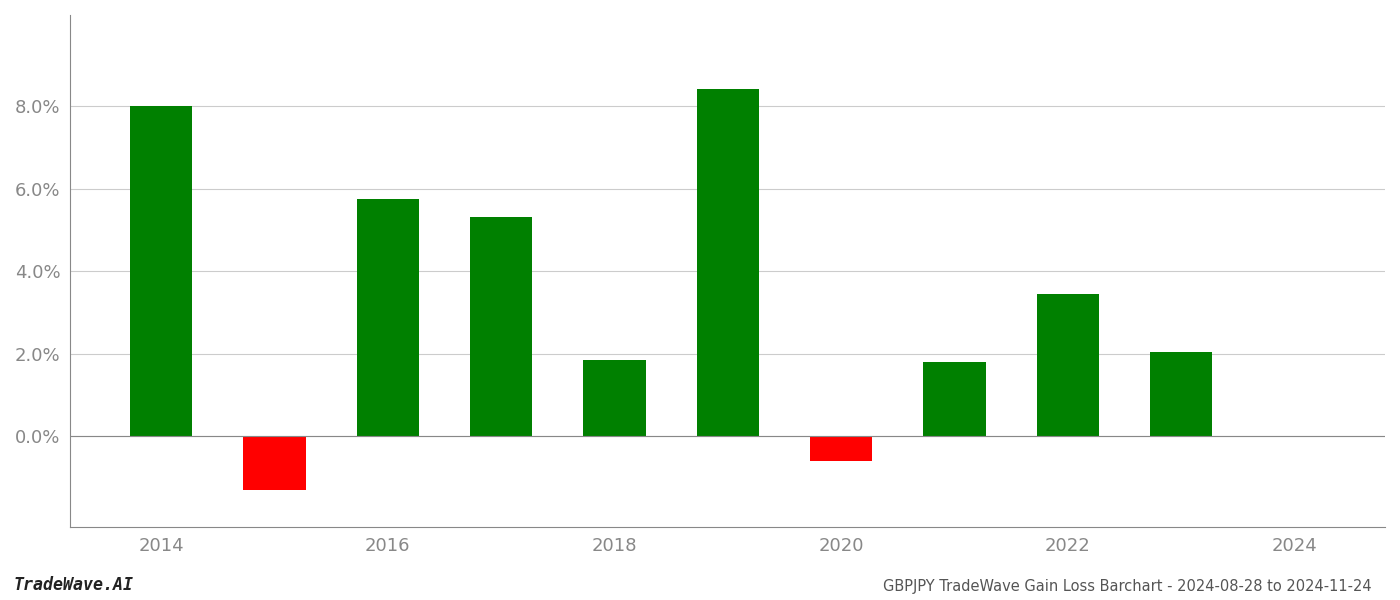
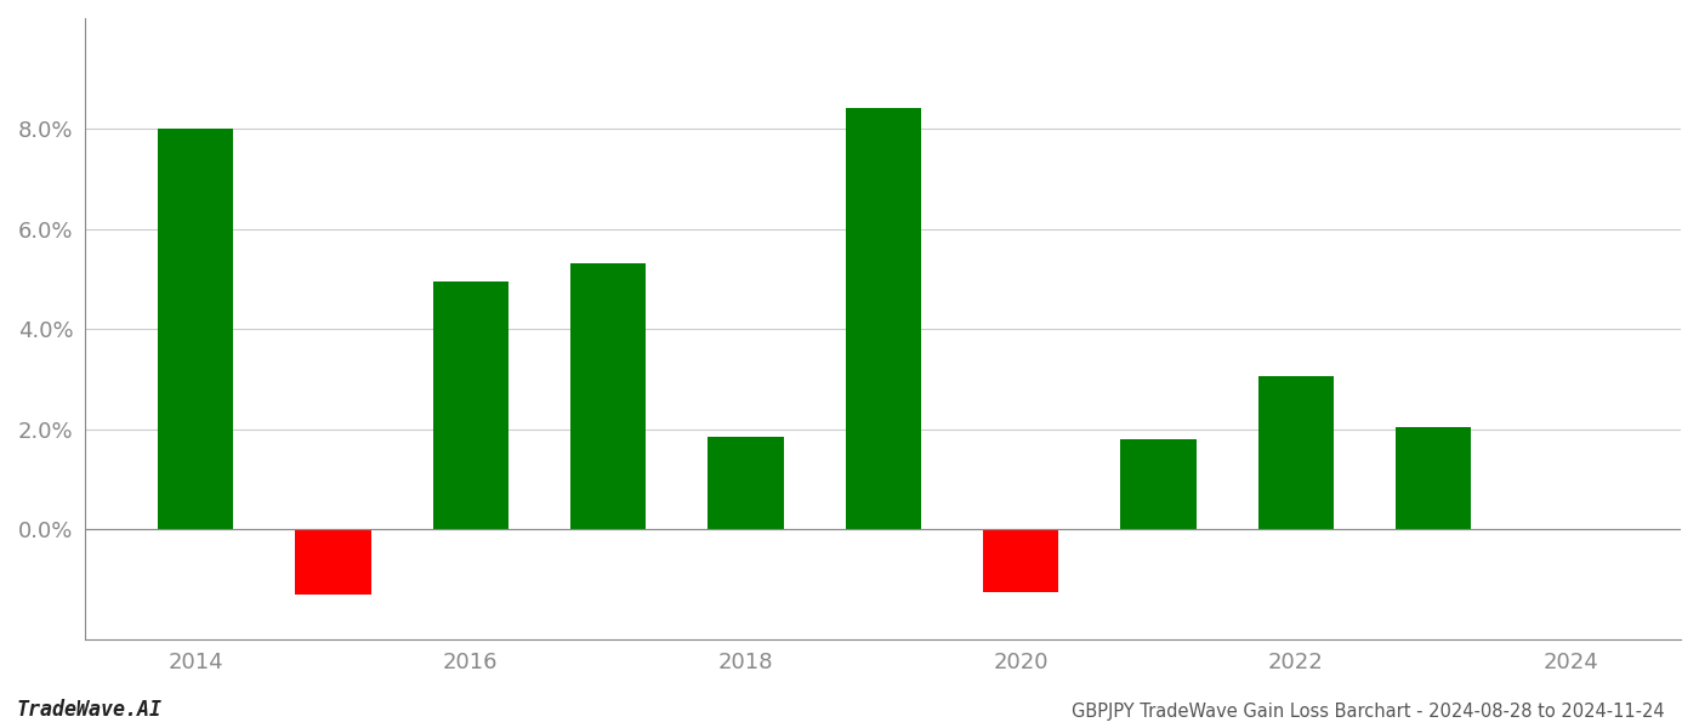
2016: 5.75% -> 4.95%
2020: -0.60% -> -1.25%
2022: 3.45% -> 3.05%
